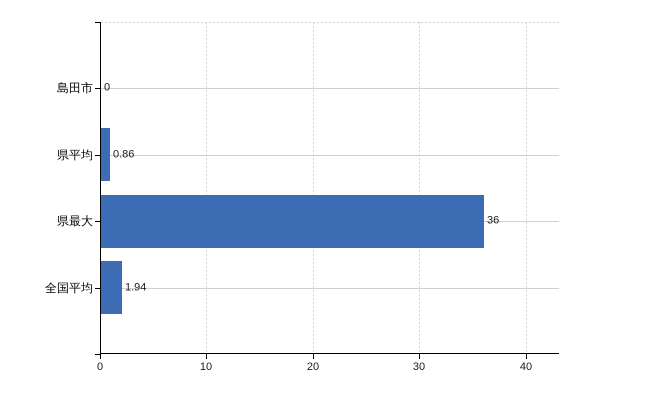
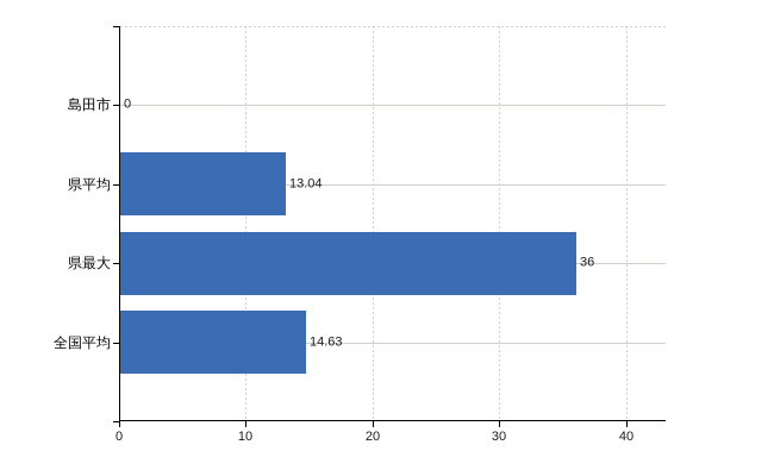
県平均: 0.86 -> 13.04
全国平均: 1.94 -> 14.63
